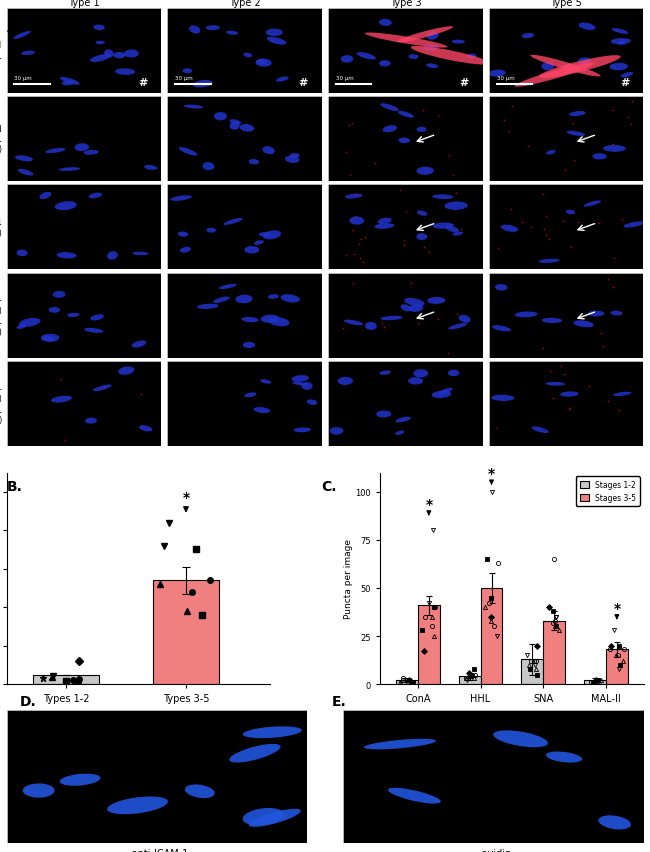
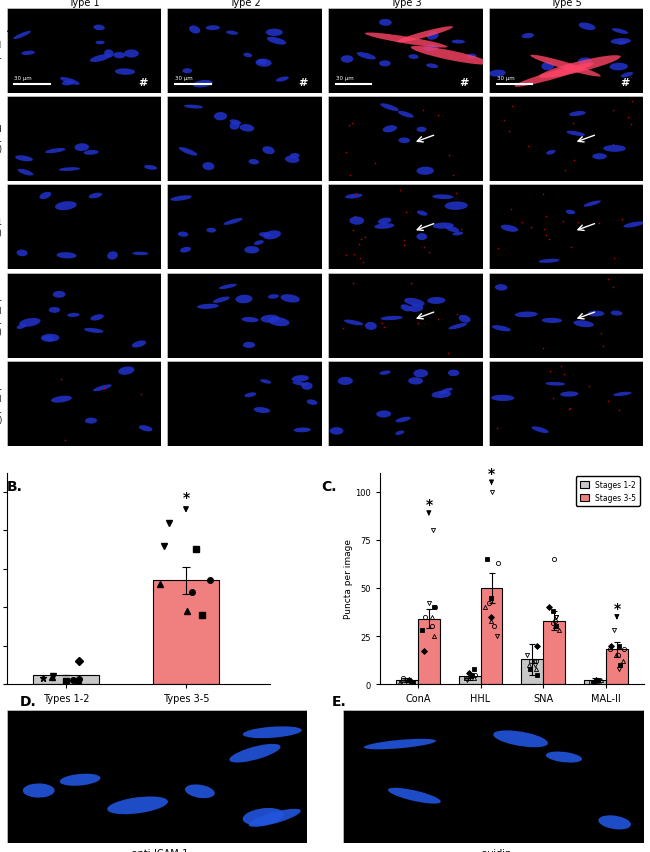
Stages 3-5/ConA: 41 -> 34
